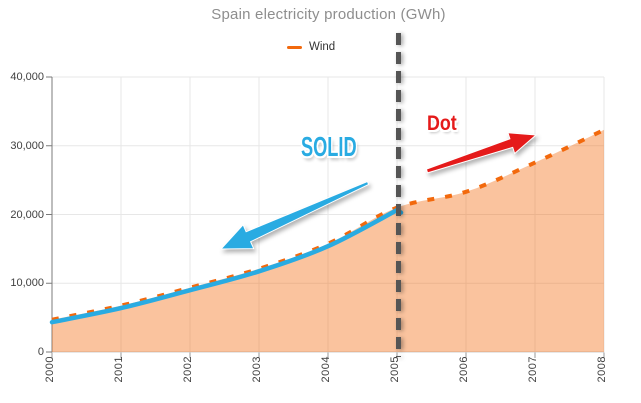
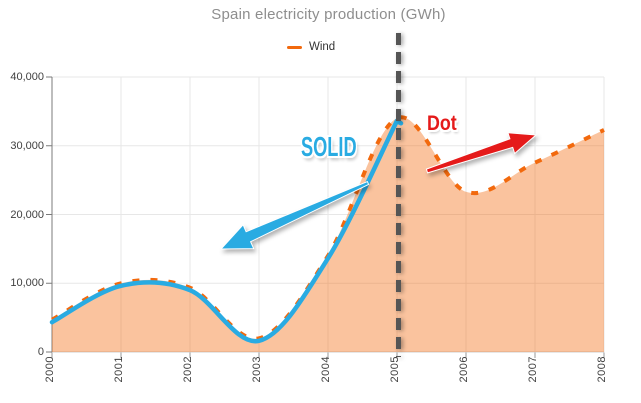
2001: 7000 -> 10000
2003: 12000 -> 2000
2004: 16000 -> 14000
2005: 21000 -> 34000
